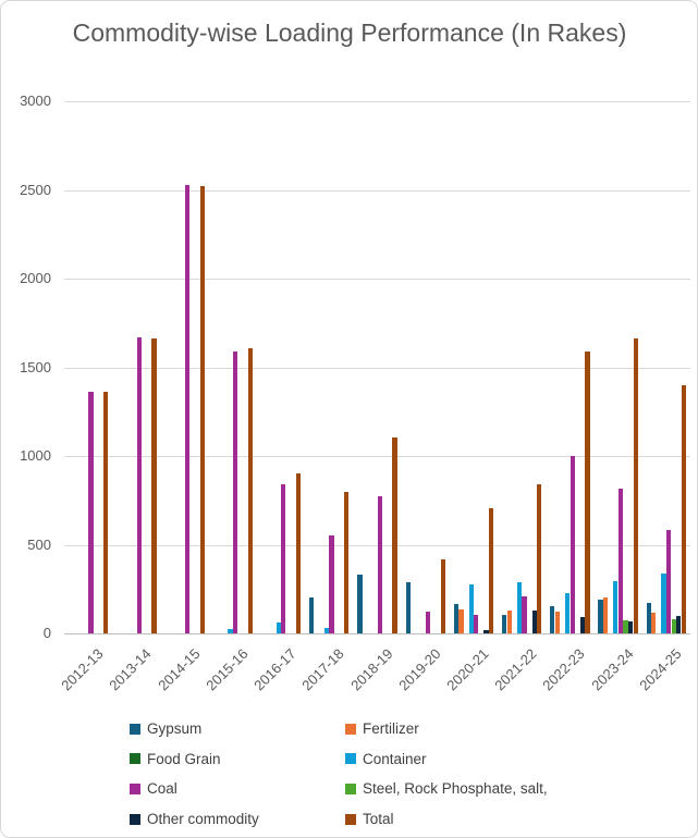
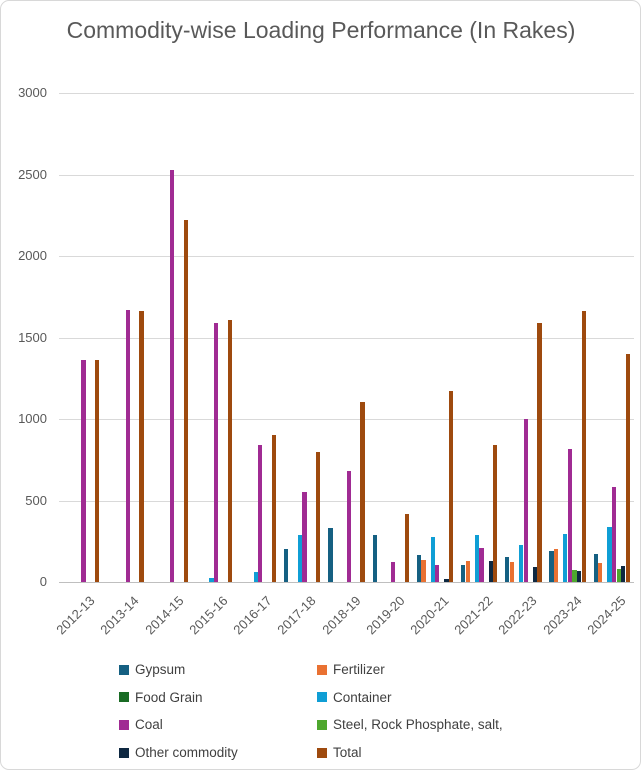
Total/2014-15: 2520 -> 2220
Container/2017-18: 30 -> 290
Coal/2018-19: 780 -> 680
Total/2020-21: 700 -> 1170
